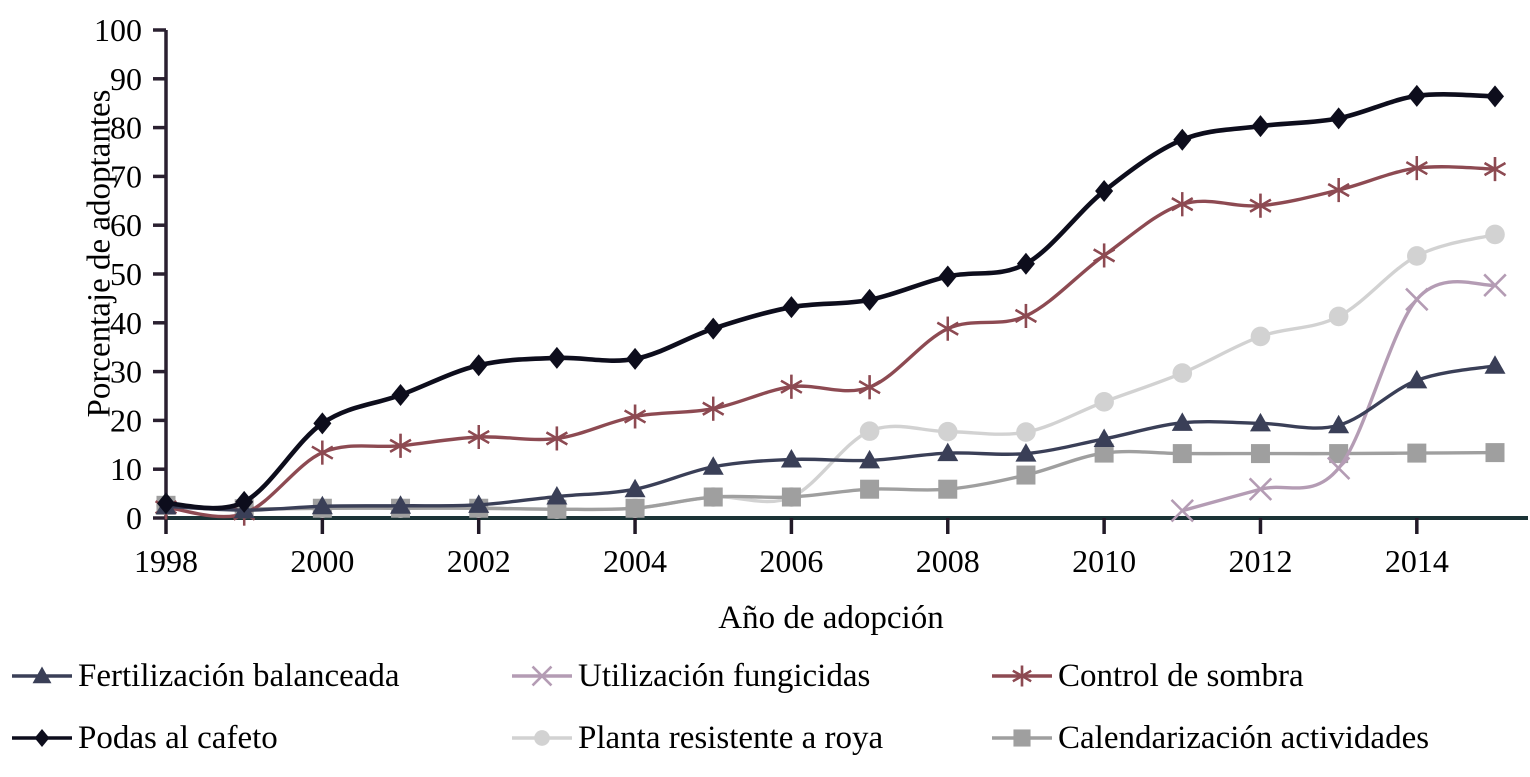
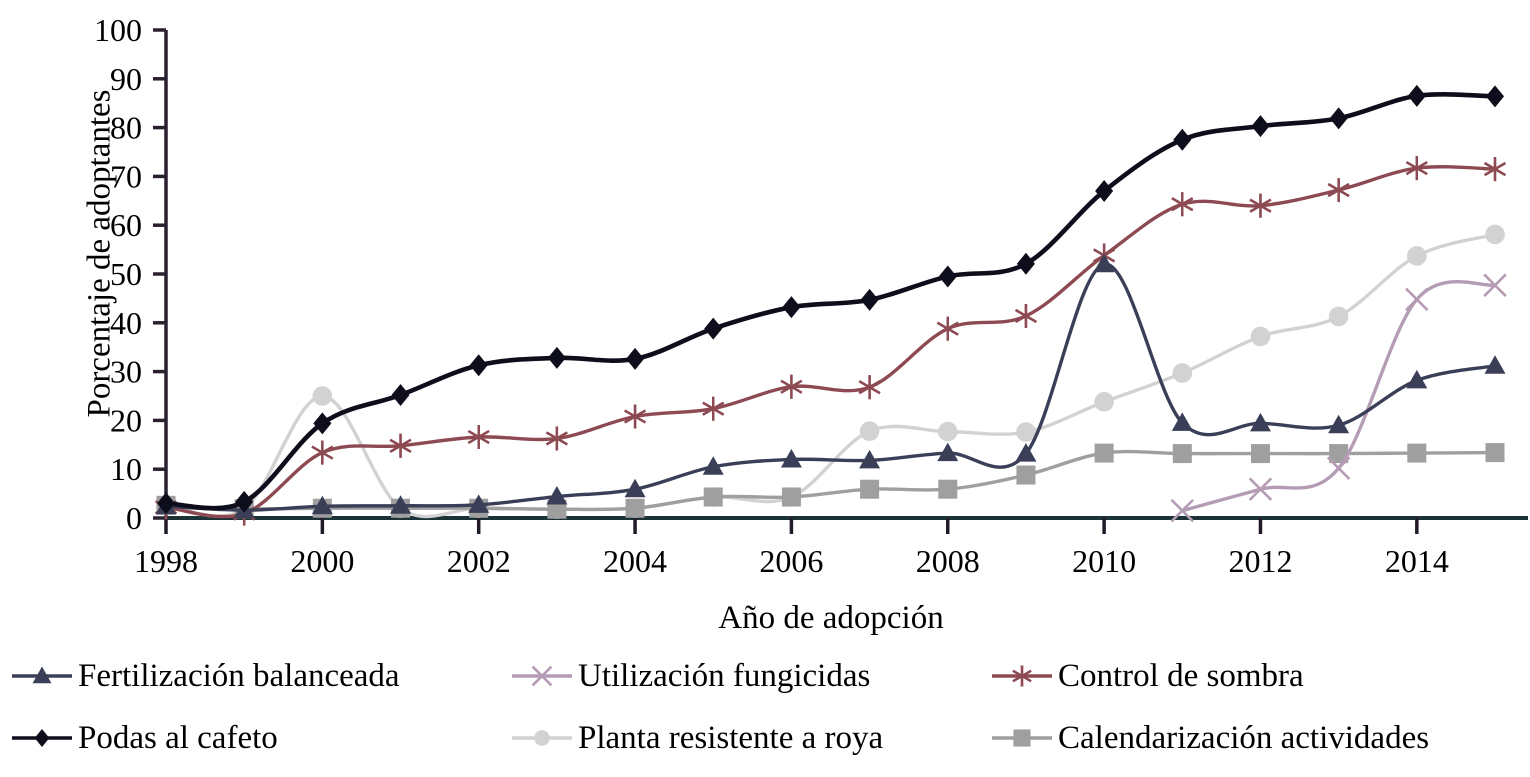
Planta resistente a roya/2000: 2 -> 25
Fertilización balanceada/2010: 16 -> 52
